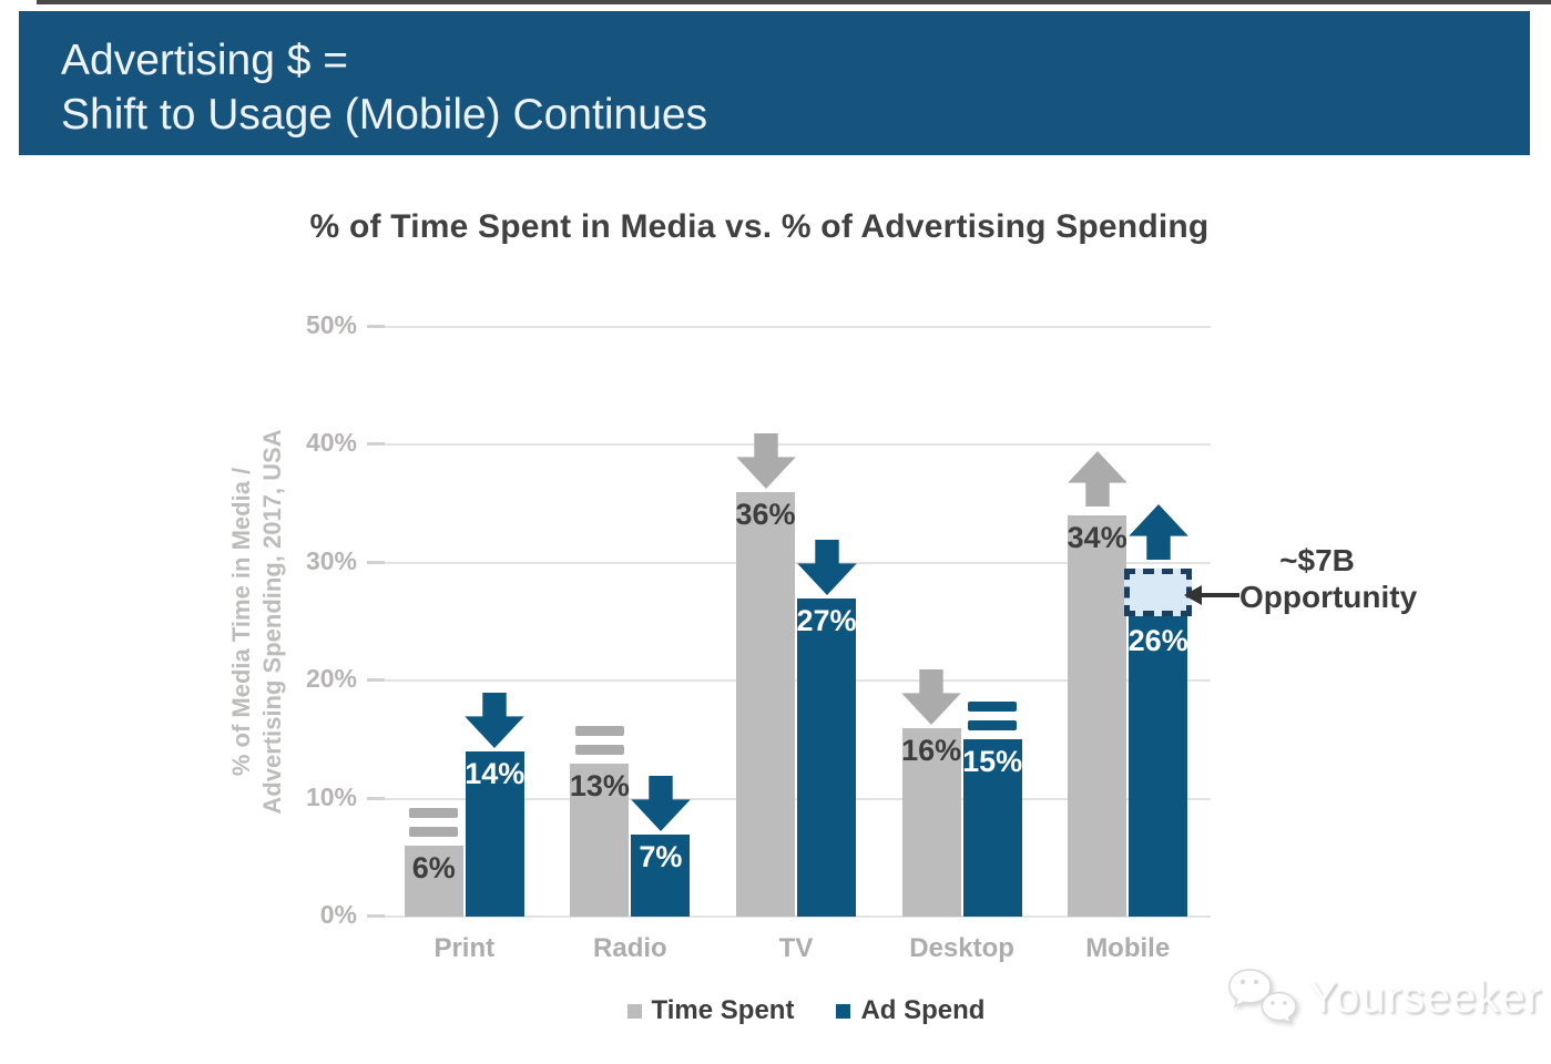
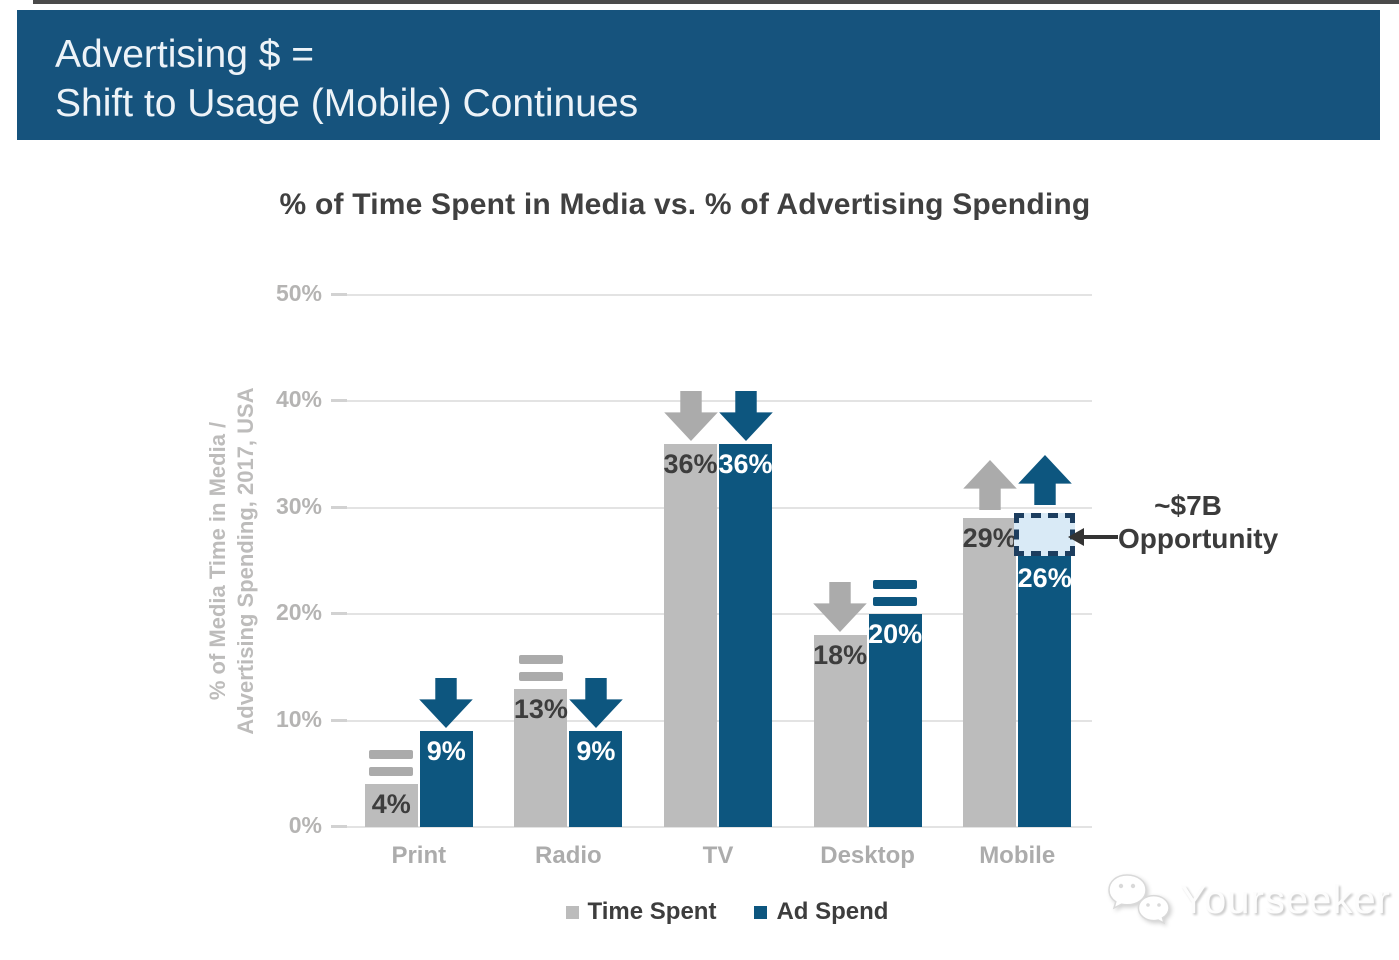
Time Spent/Print: 6% -> 4%
Ad Spend/Print: 14% -> 9%
Ad Spend/Radio: 7% -> 9%
Ad Spend/TV: 27% -> 36%
Time Spent/Desktop: 16% -> 18%
Ad Spend/Desktop: 15% -> 20%
Time Spent/Mobile: 34% -> 29%
